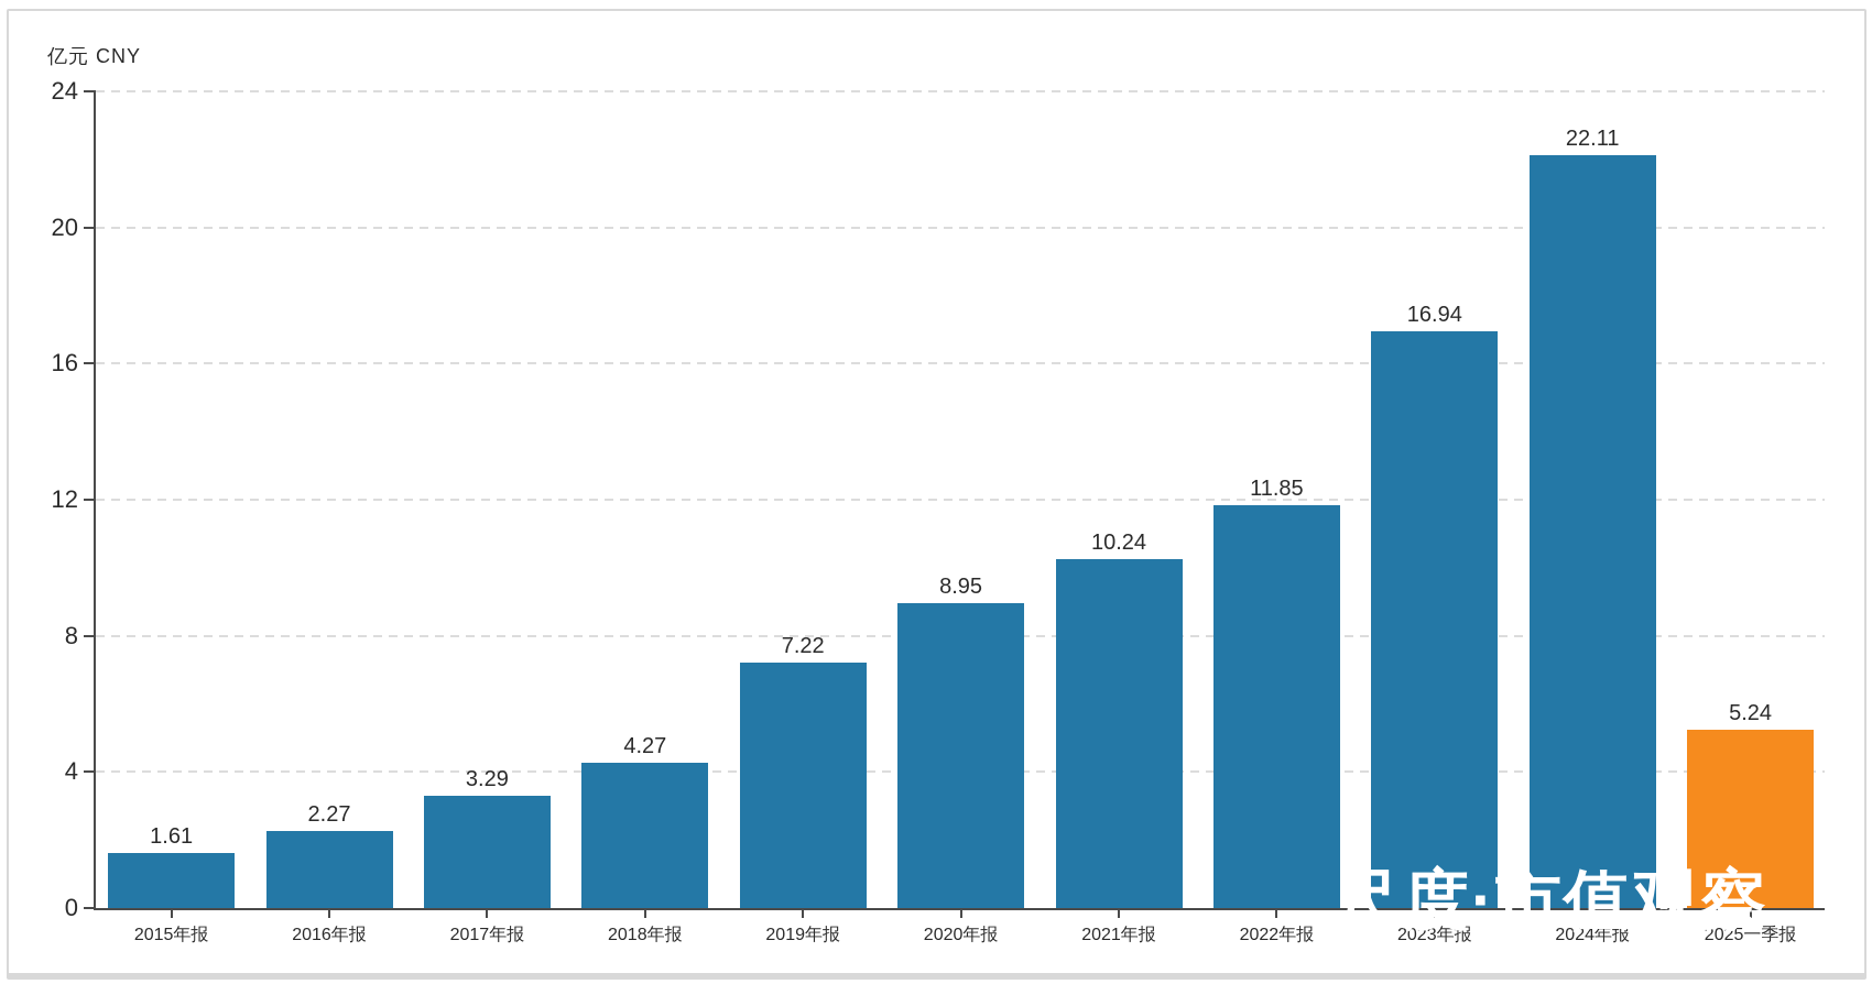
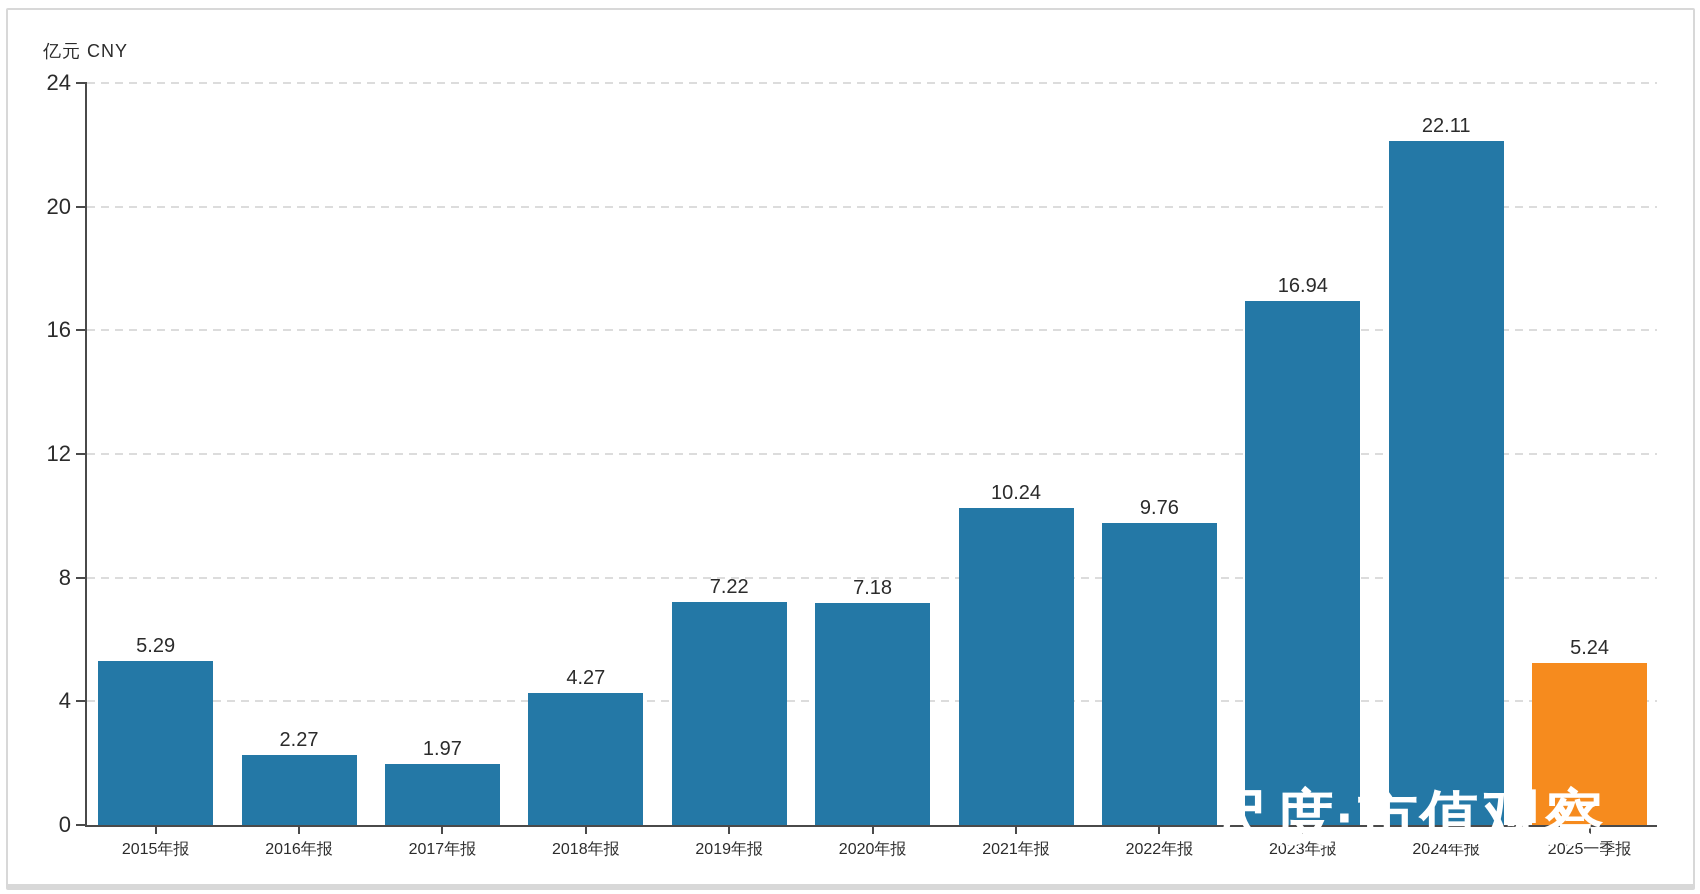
2015年报: 1.61 -> 5.29
2017年报: 3.29 -> 1.97
2020年报: 8.95 -> 7.18
2022年报: 11.85 -> 9.76
